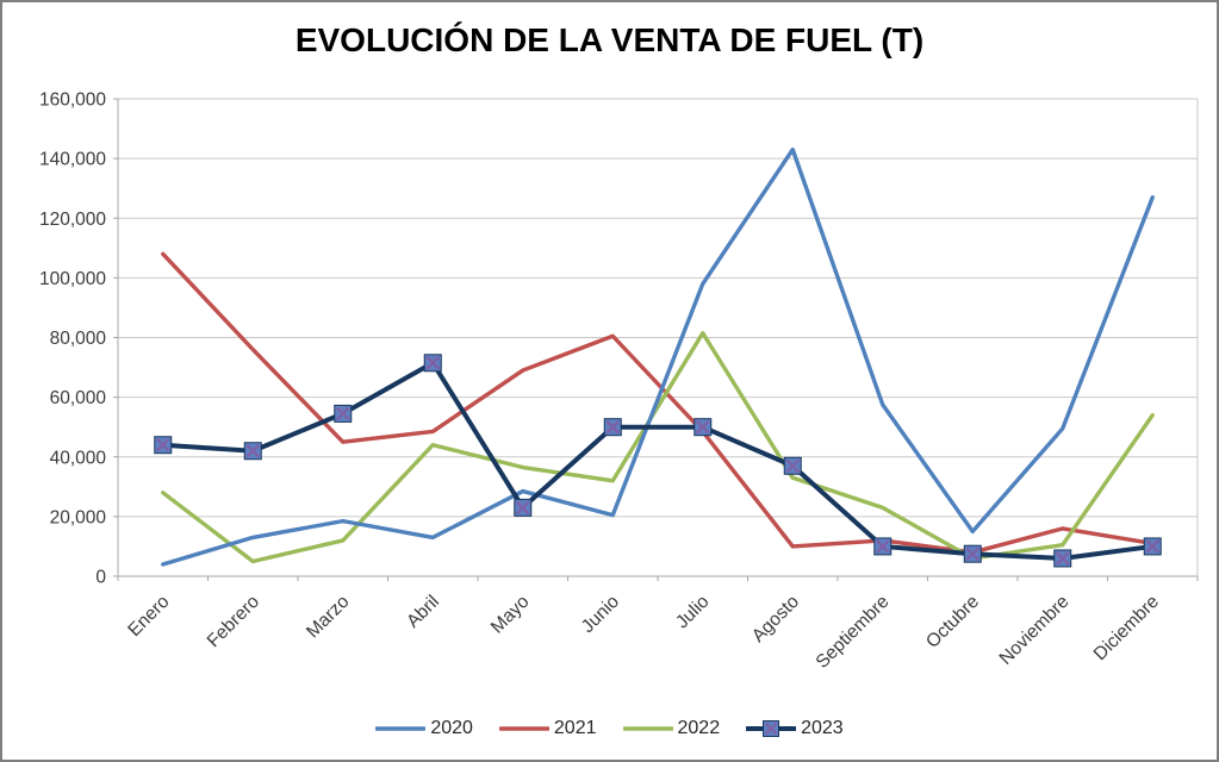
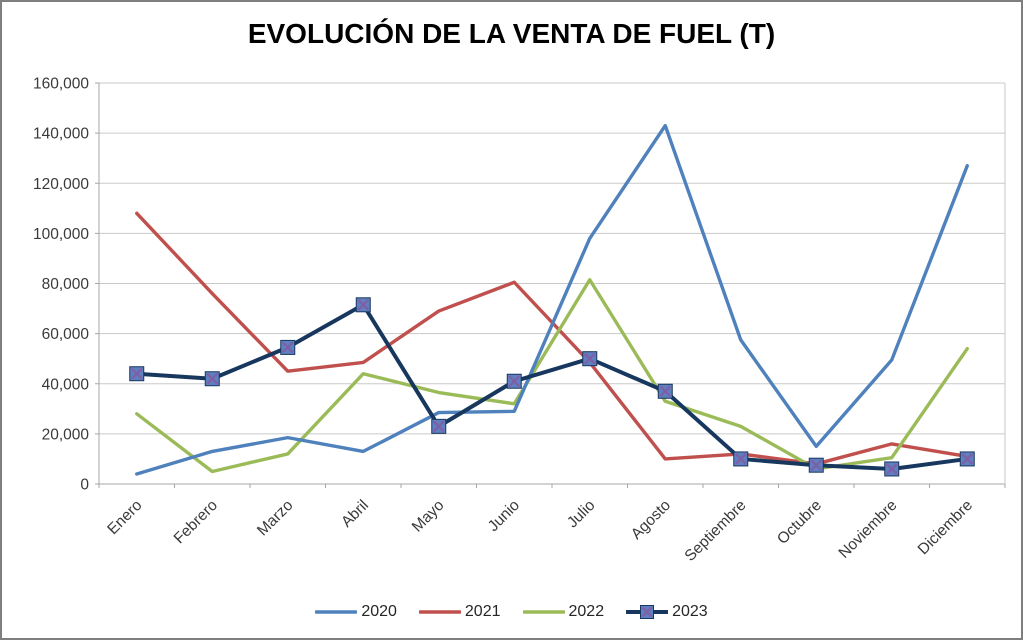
2020/Junio: 20000 -> 29000
2023/Junio: 50000 -> 41000
